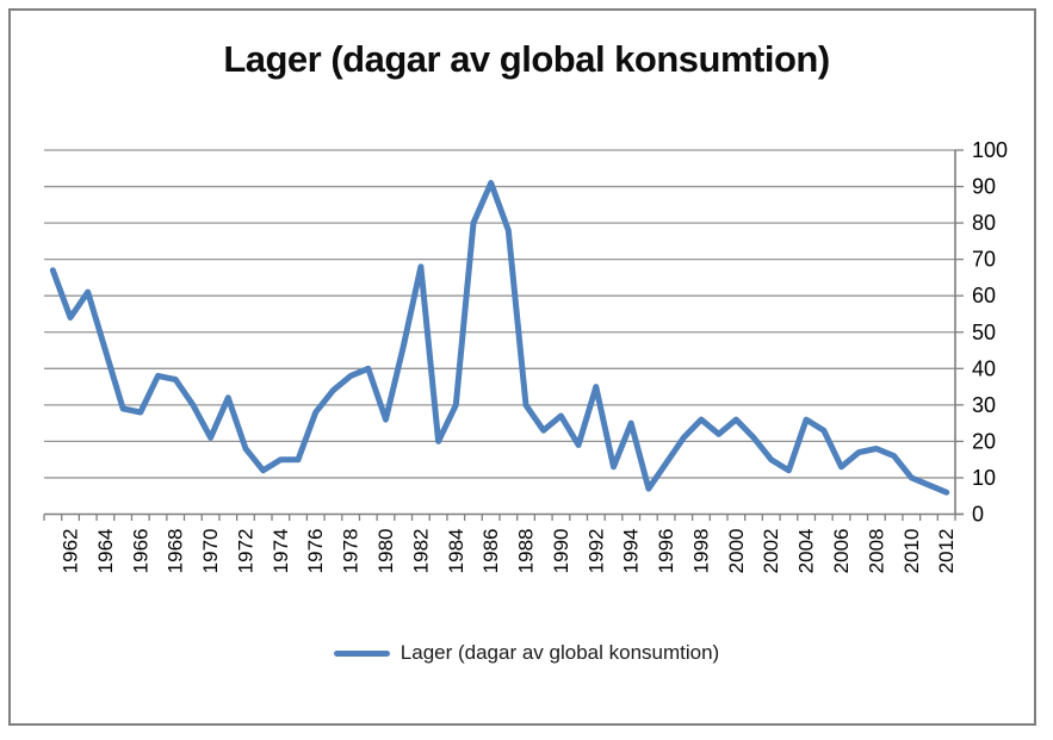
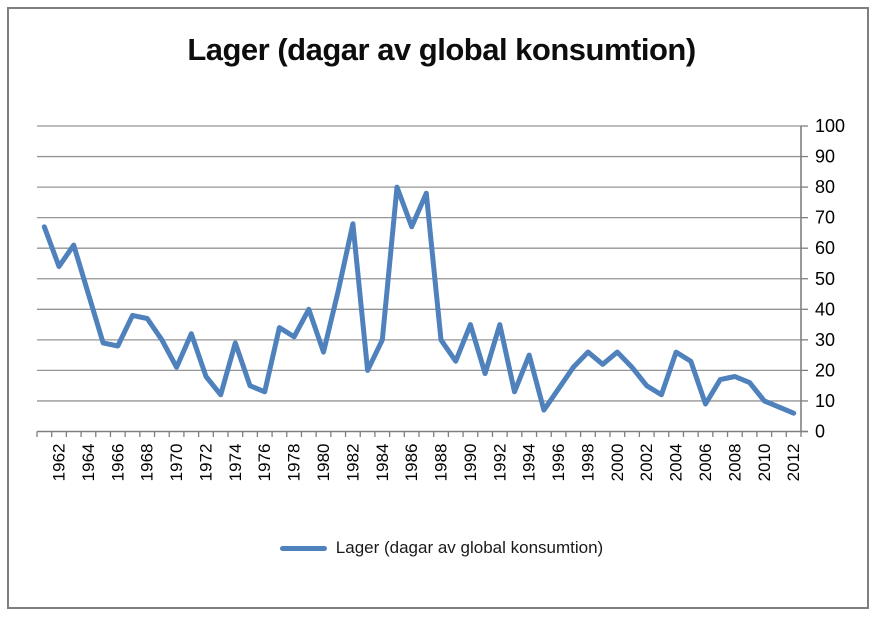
1974: 15 -> 29
1976: 28 -> 13
1978: 38 -> 31
1986: 91 -> 67
1990: 27 -> 35
2006: 13 -> 9
